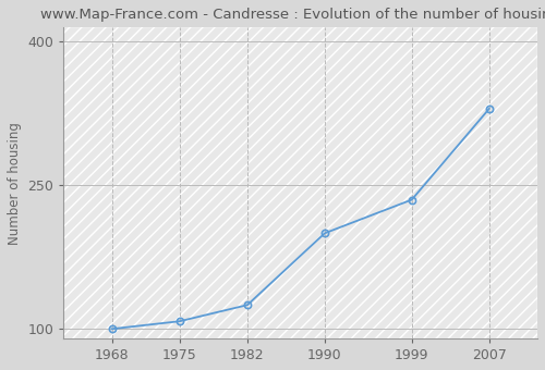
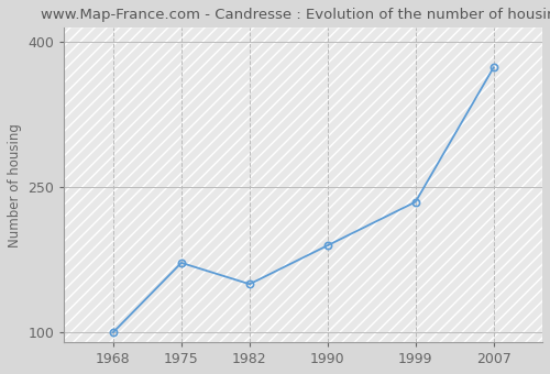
1975: 108 -> 172
1982: 125 -> 150
1990: 200 -> 190
2007: 330 -> 374
